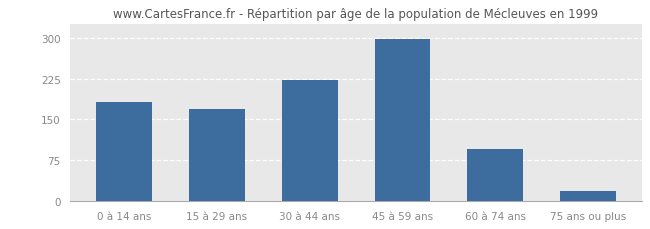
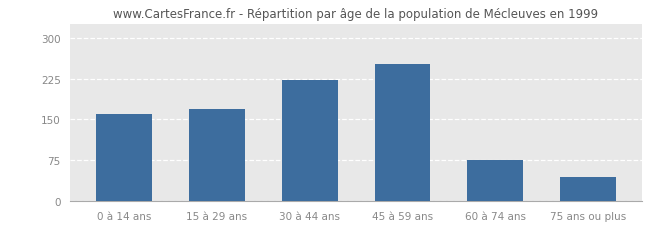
0 à 14 ans: 182 -> 160
45 à 59 ans: 298 -> 252
60 à 74 ans: 95 -> 76
75 ans ou plus: 18 -> 44
